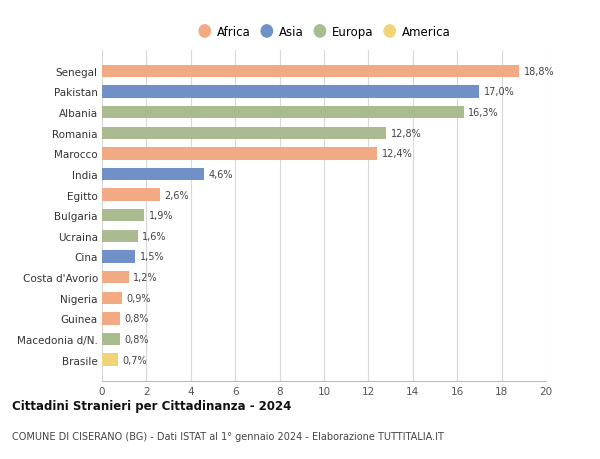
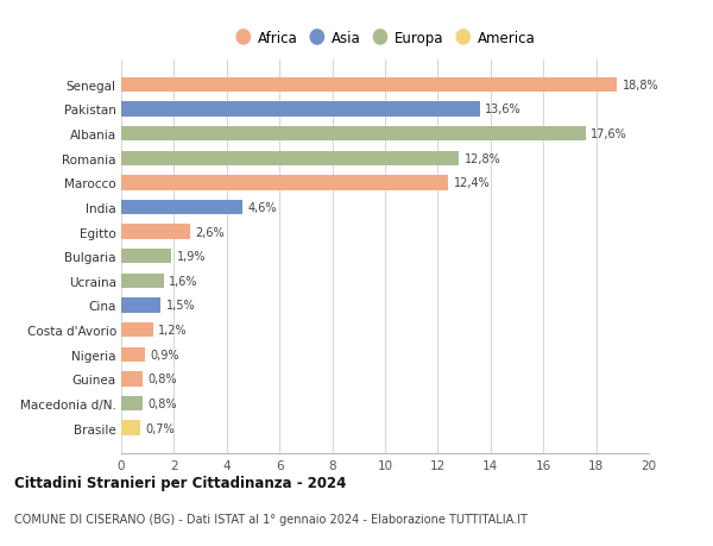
Pakistan: 17,0% -> 13,6%
Albania: 16,3% -> 17,6%
